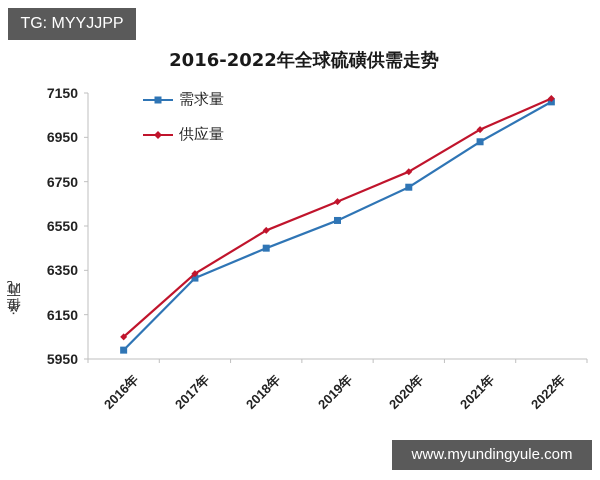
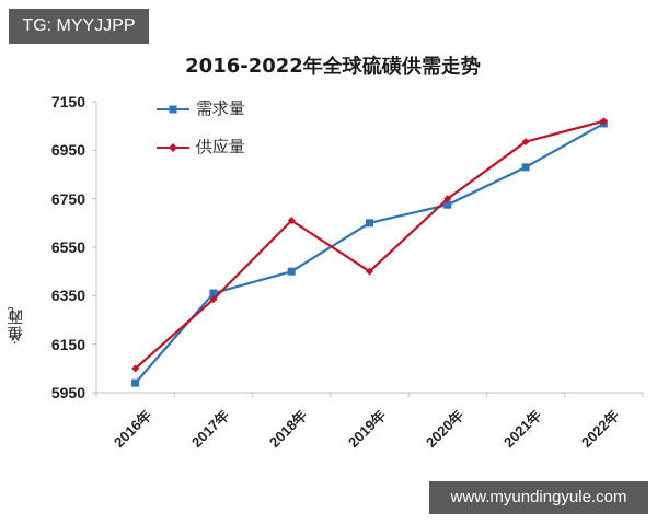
需求量/2017年: 6320 -> 6360
供应量/2018年: 6530 -> 6660
需求量/2019年: 6580 -> 6650
供应量/2019年: 6660 -> 6450
供应量/2020年: 6800 -> 6750
需求量/2021年: 6930 -> 6880
需求量/2022年: 7110 -> 7060
供应量/2022年: 7120 -> 7070
